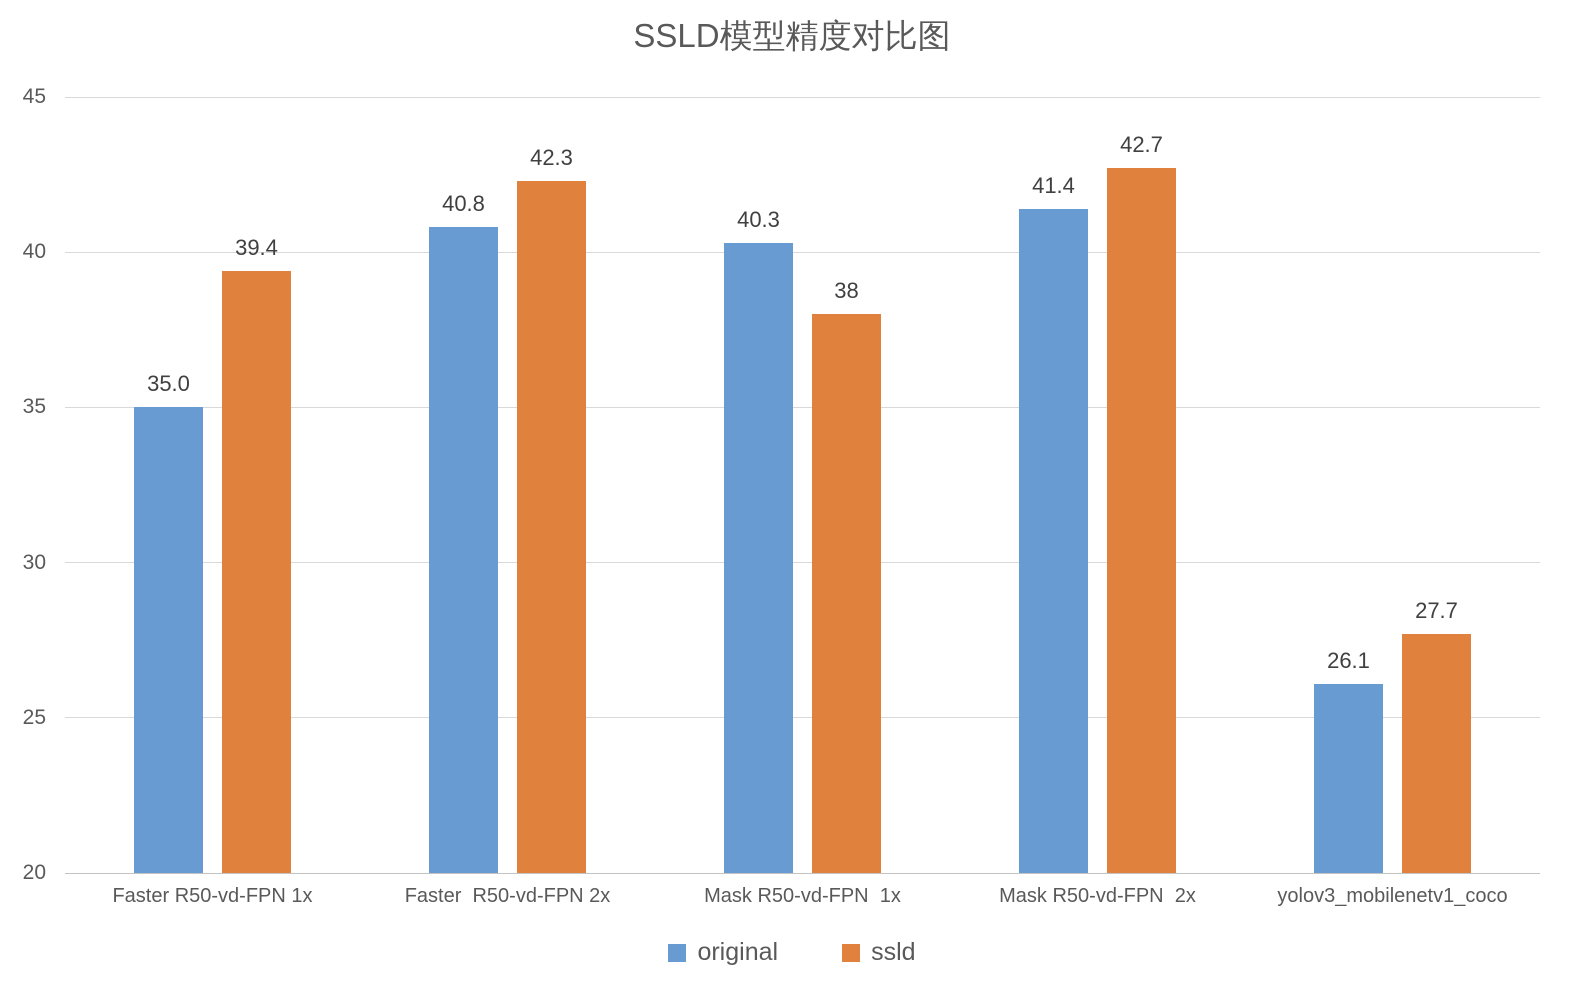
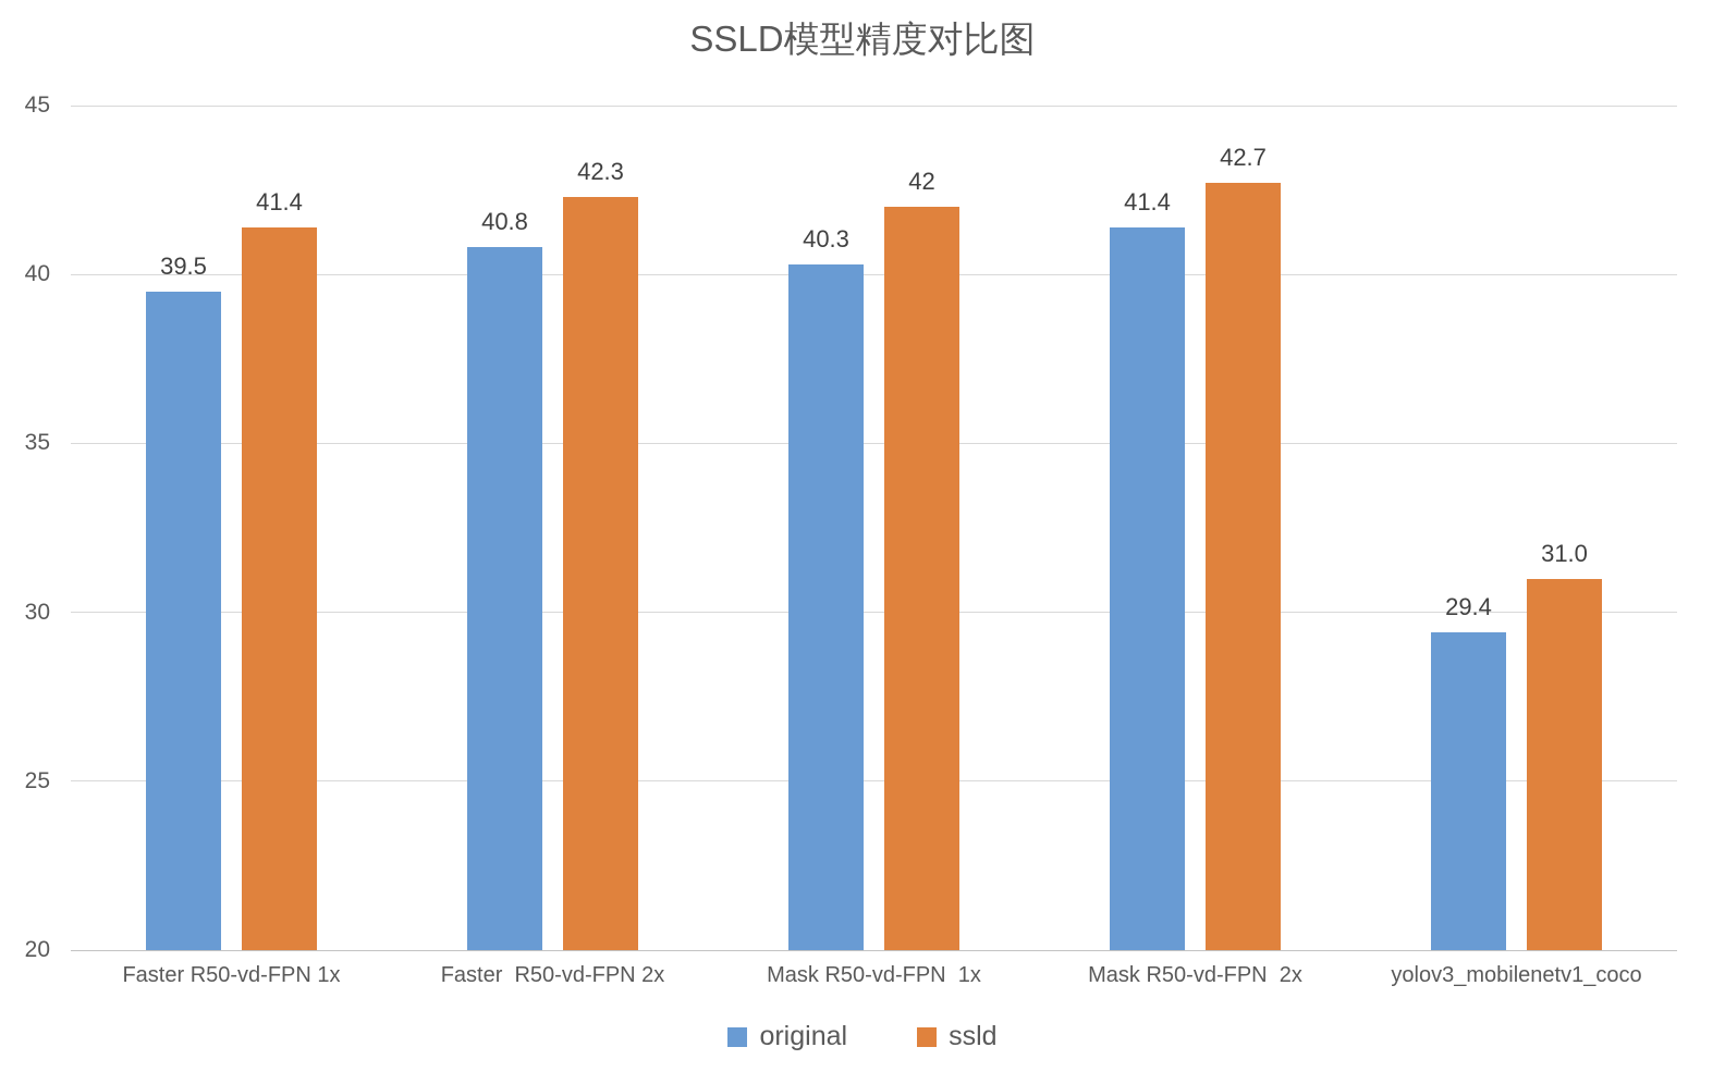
original/Faster R50-vd-FPN 1x: 35.0 -> 39.5
ssld/Faster R50-vd-FPN 1x: 39.4 -> 41.4
ssld/Mask R50-vd-FPN 1x: 38 -> 42
original/yolov3_mobilenetv1_coco: 26.1 -> 29.4
ssld/yolov3_mobilenetv1_coco: 27.7 -> 31.0
